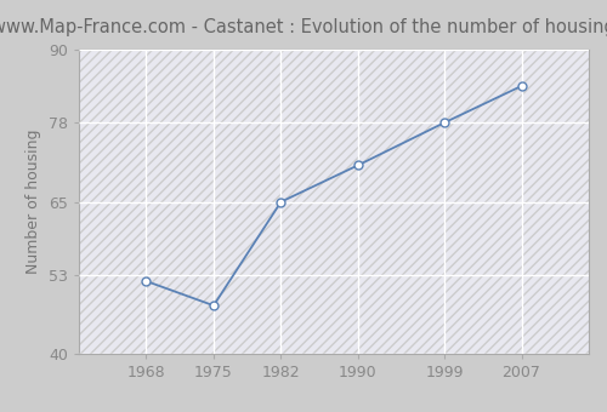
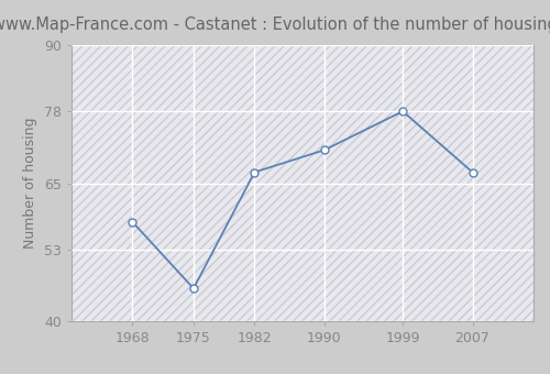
1968: 52 -> 58
1975: 48 -> 46
1982: 65 -> 67
2007: 84 -> 67
